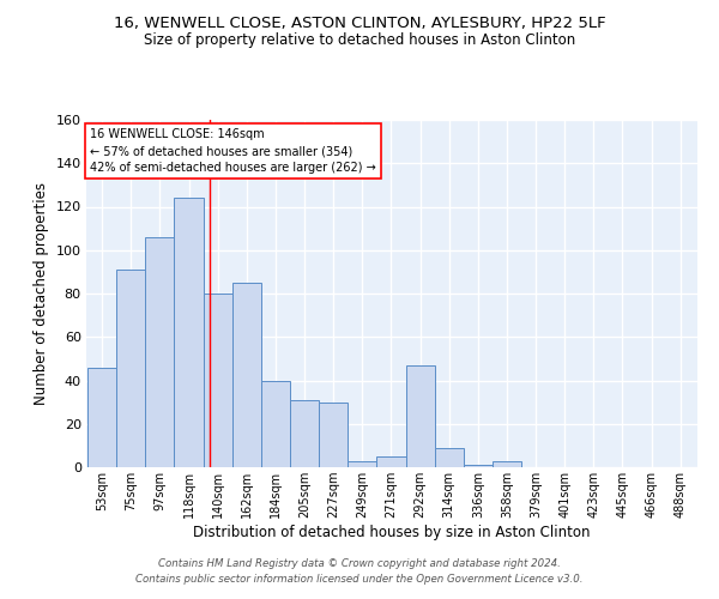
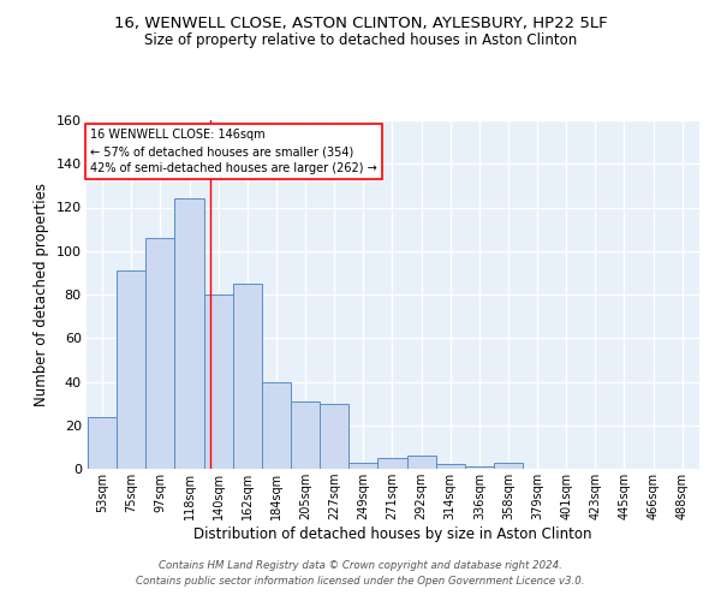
53sqm: 46 -> 24
292sqm: 47 -> 6
314sqm: 9 -> 2
